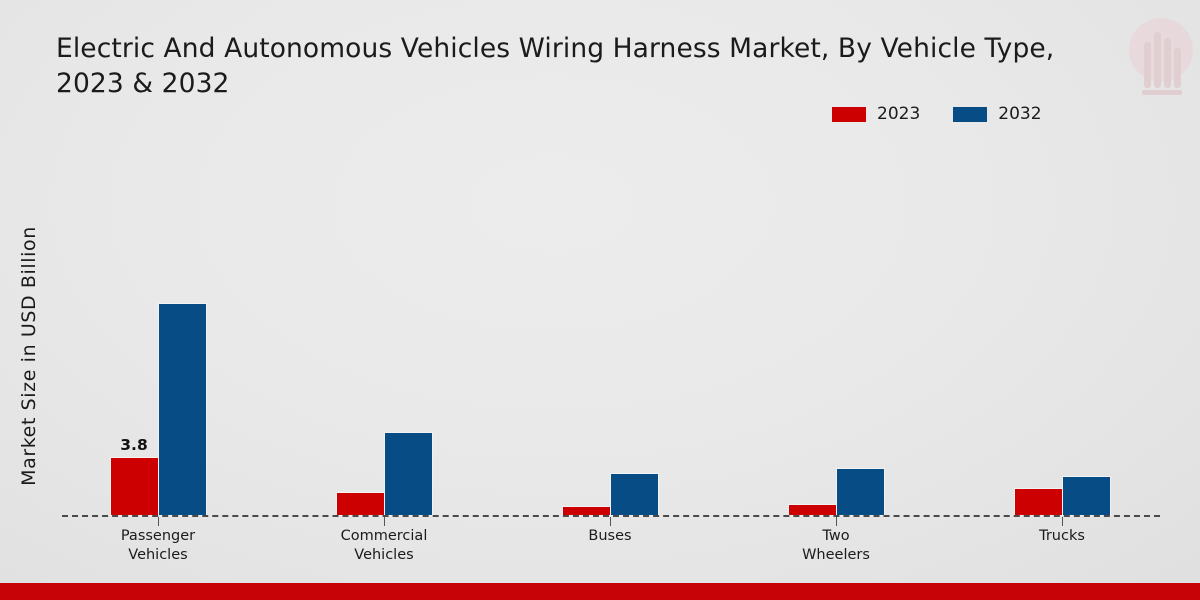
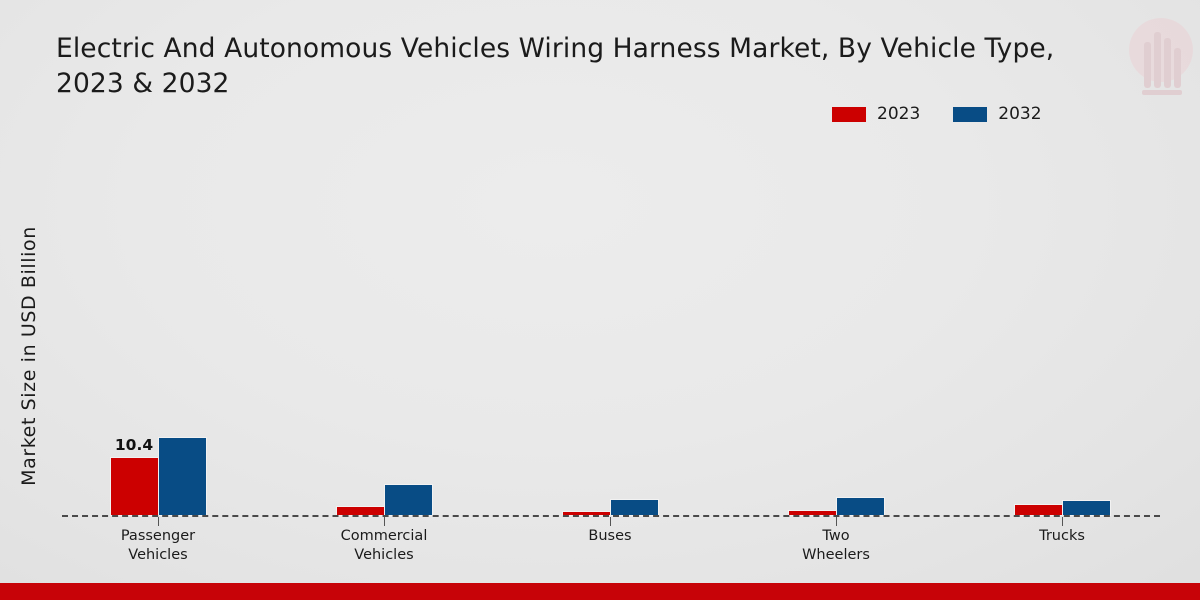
2023/Passenger Vehicles: 3.8 -> 10.4
